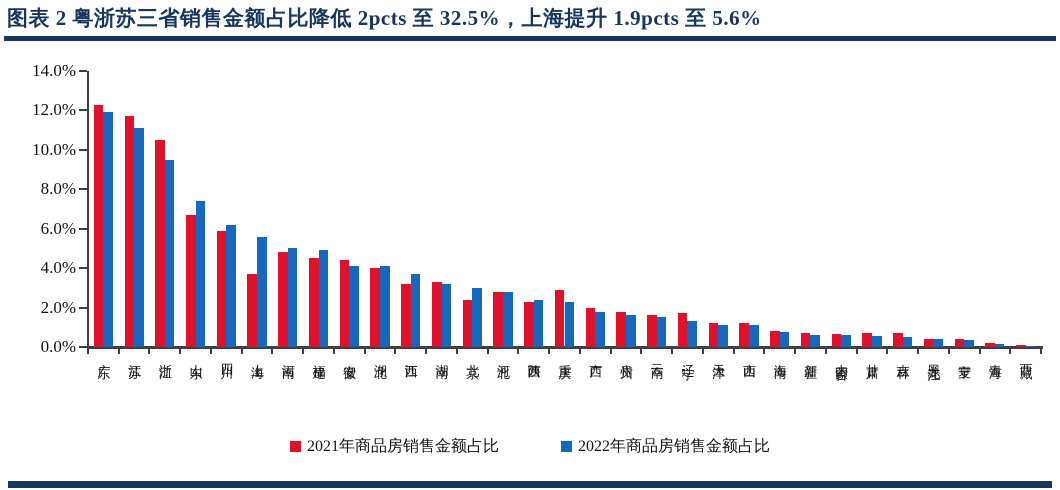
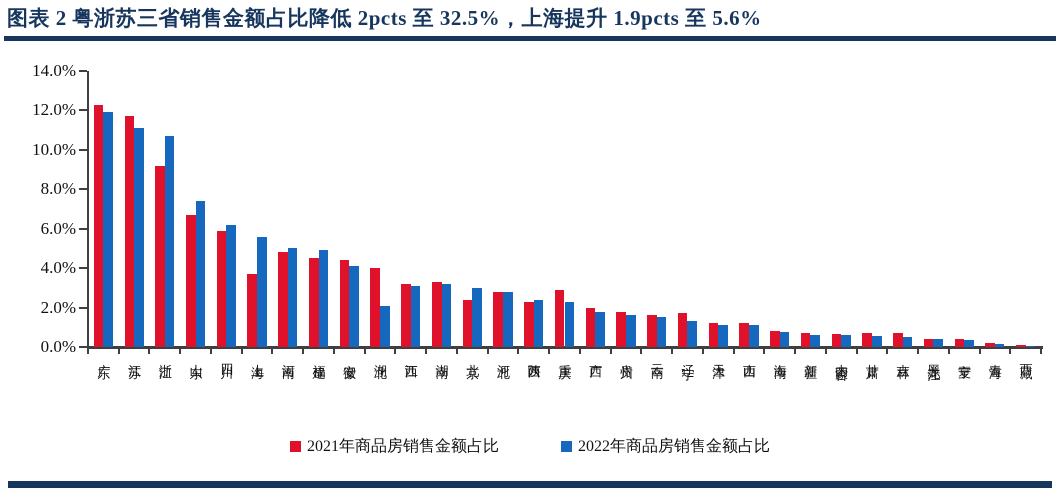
2021年商品房销售金额占比/浙江: 10.5% -> 9.2%
2022年商品房销售金额占比/浙江: 9.5% -> 10.7%
2022年商品房销售金额占比/湖北: 4.1% -> 2.1%
2022年商品房销售金额占比/江西: 3.7% -> 3.1%
